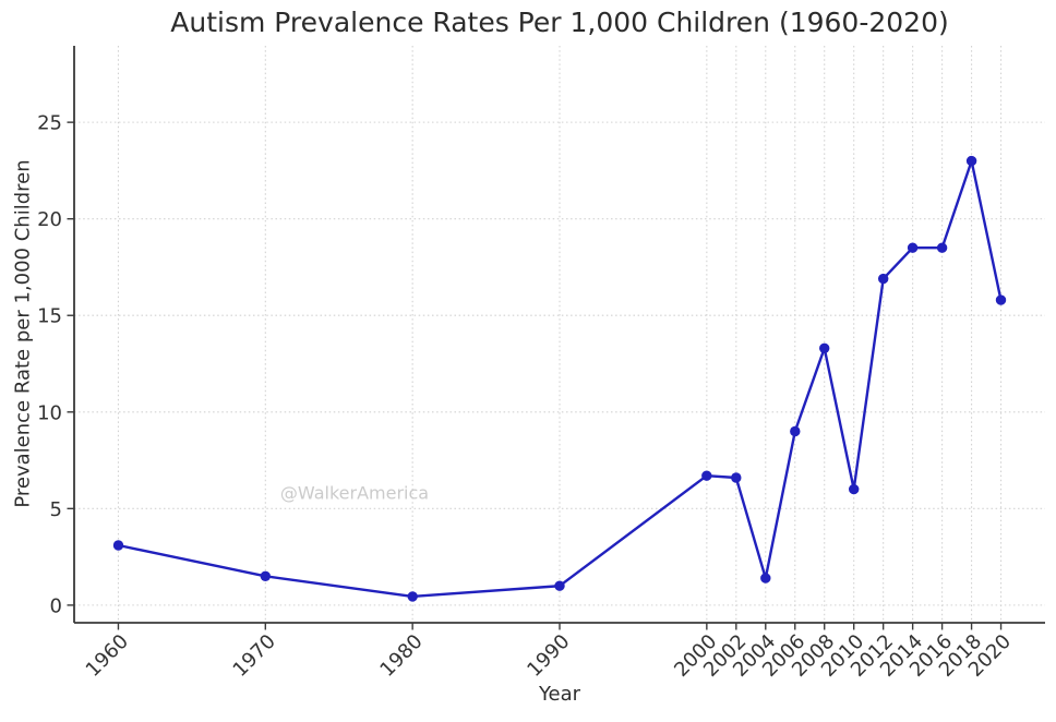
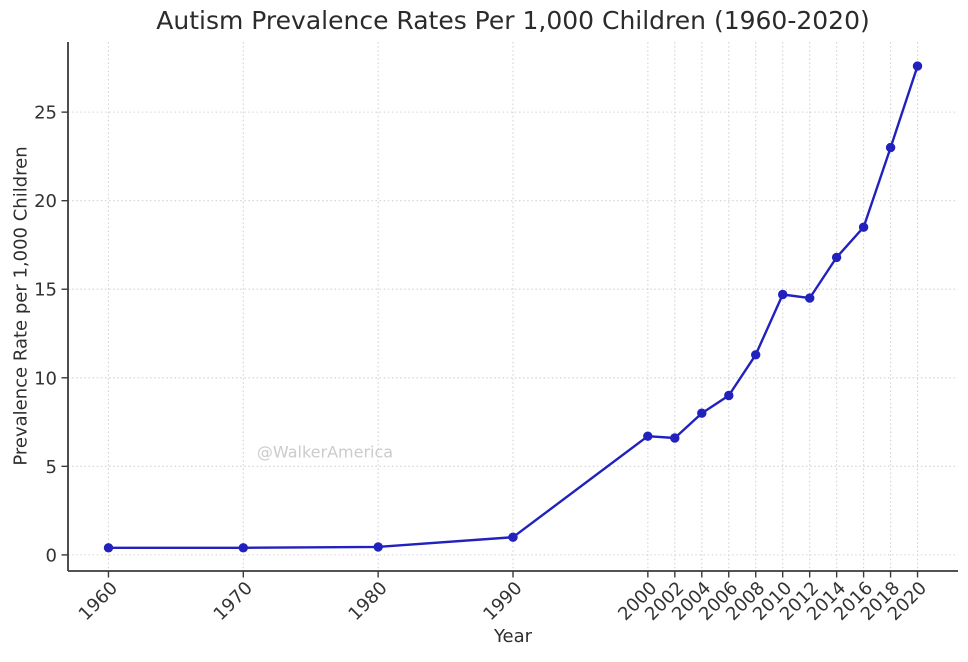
1960: 3.1 -> 0.4
1970: 1.5 -> 0.4
2004: 1.4 -> 8.0
2008: 13.3 -> 11.3
2010: 6.0 -> 14.7
2012: 16.9 -> 14.5
2014: 18.5 -> 16.8
2020: 15.8 -> 27.6
